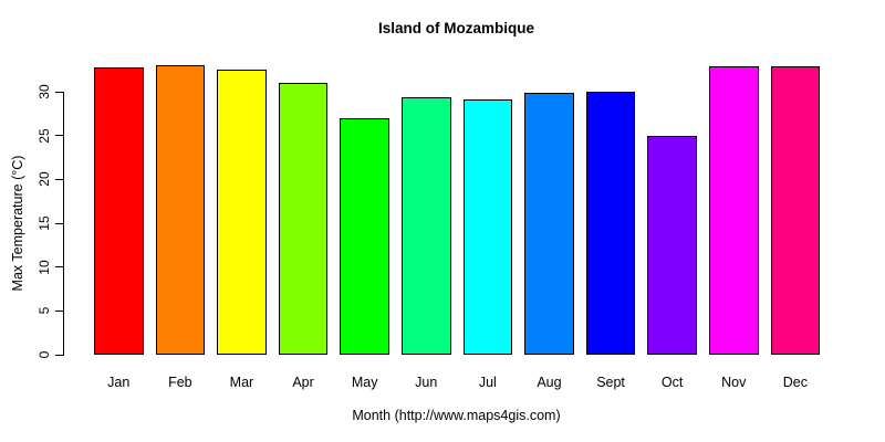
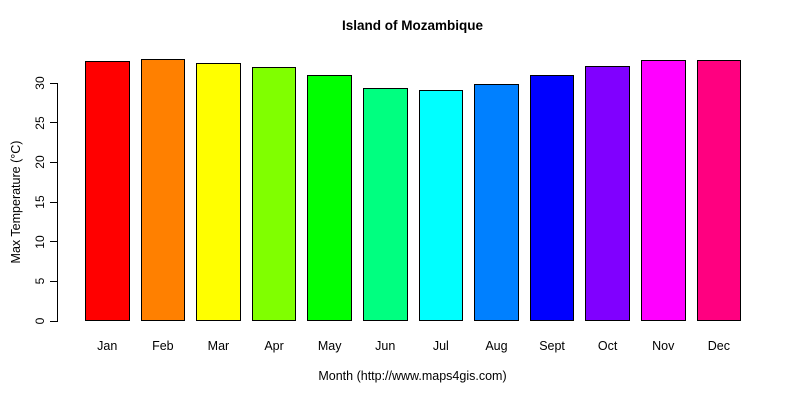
Apr: 31 -> 32
May: 27 -> 31
Sept: 30 -> 31
Oct: 25 -> 32
